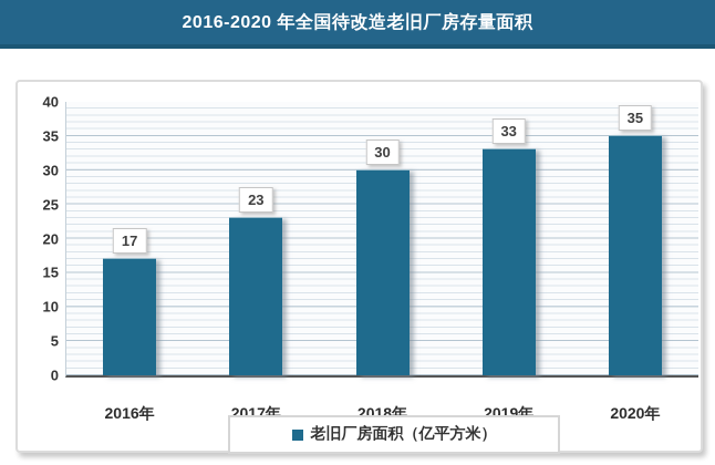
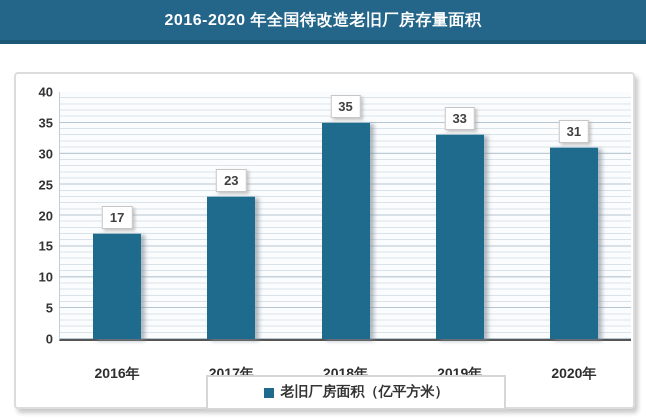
2018年: 30 -> 35
2020年: 35 -> 31
